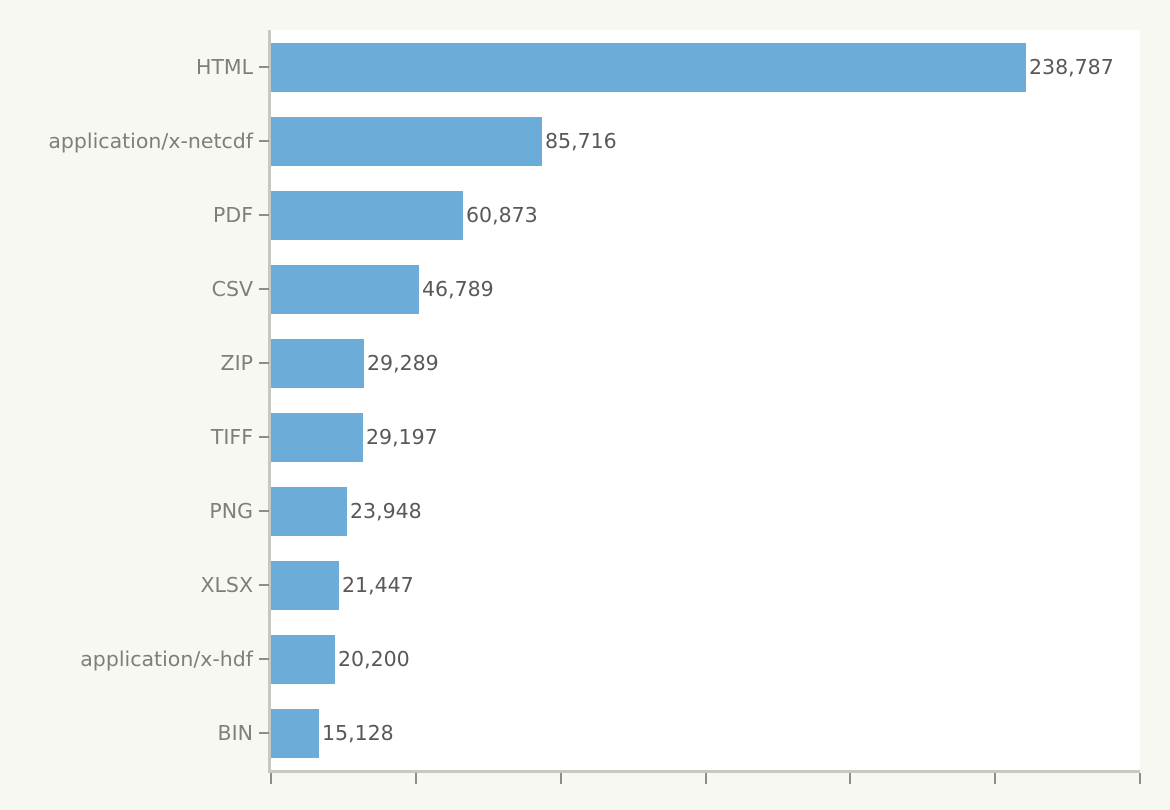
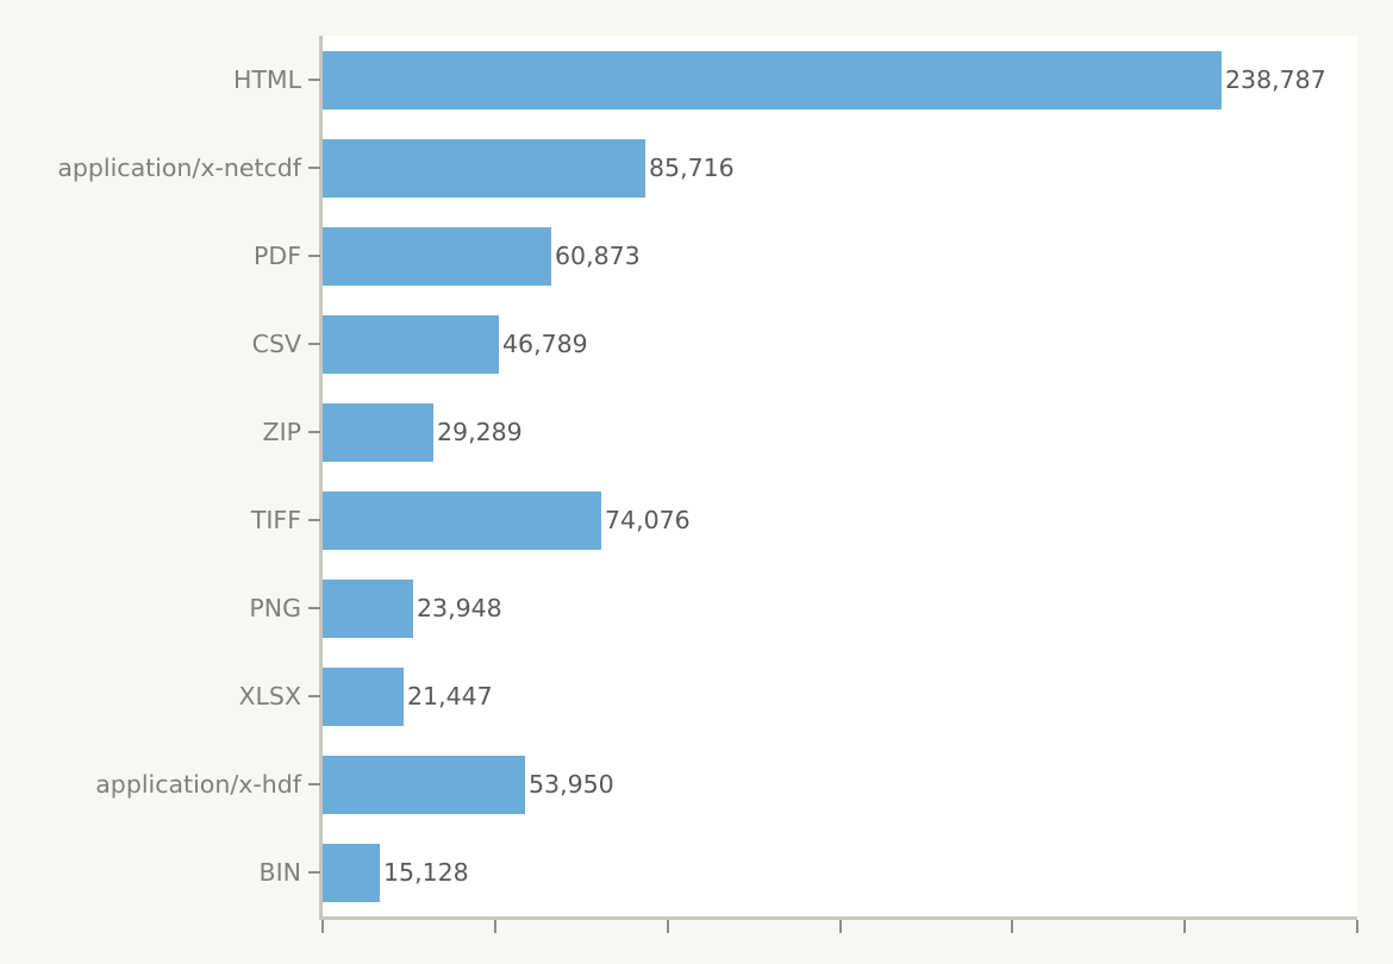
TIFF: 29,197 -> 74,076
application/x-hdf: 20,200 -> 53,950
